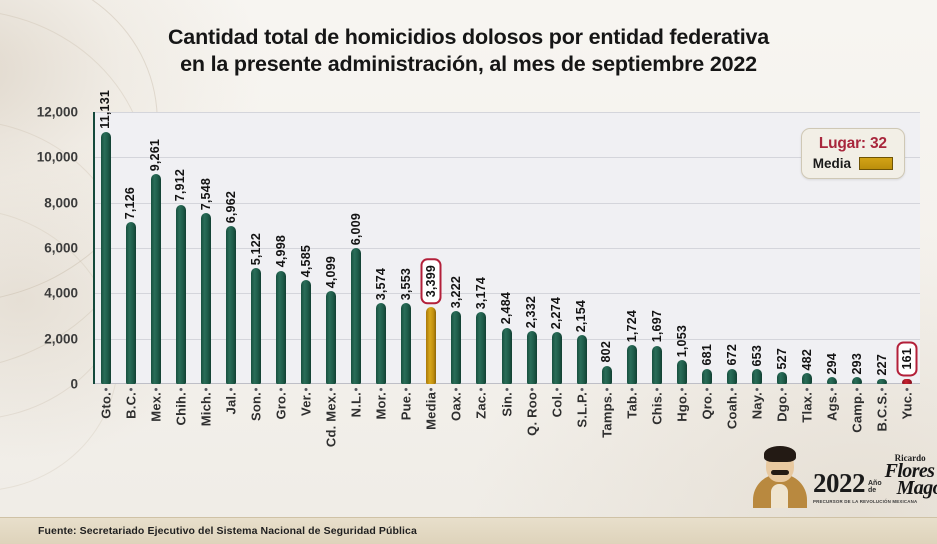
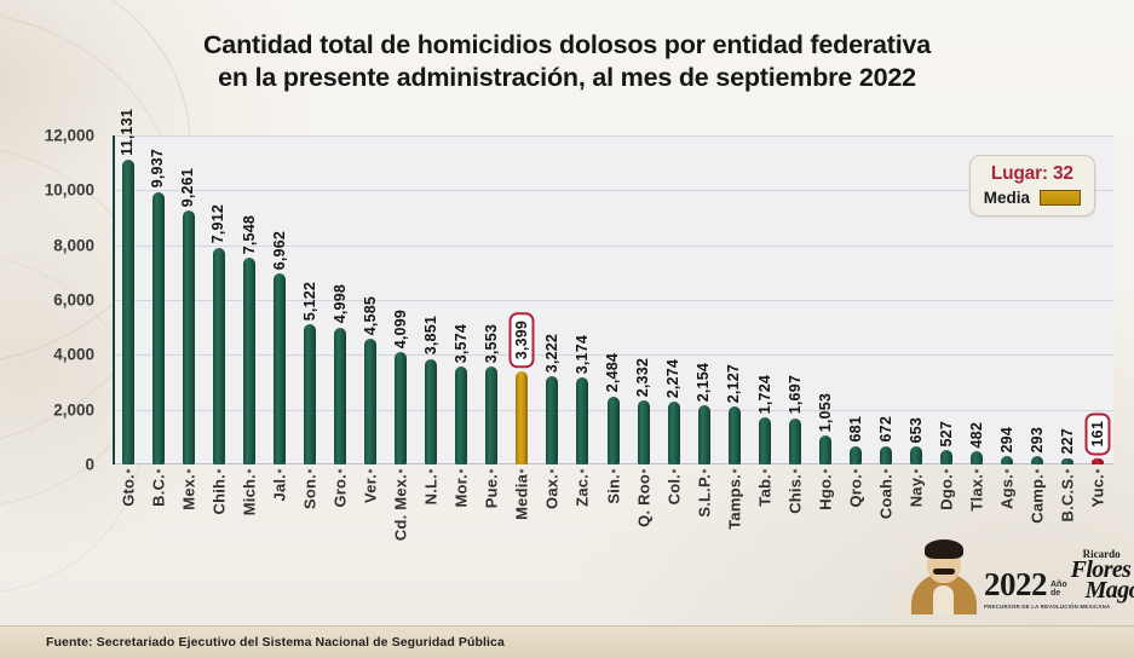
B.C.: 7,126 -> 9,937
N.L.: 6,009 -> 3,851
Tamps.: 802 -> 2,127
